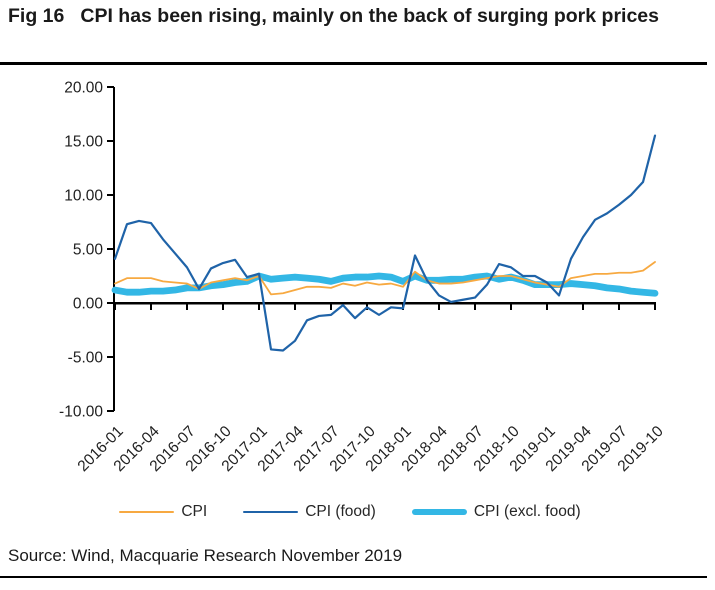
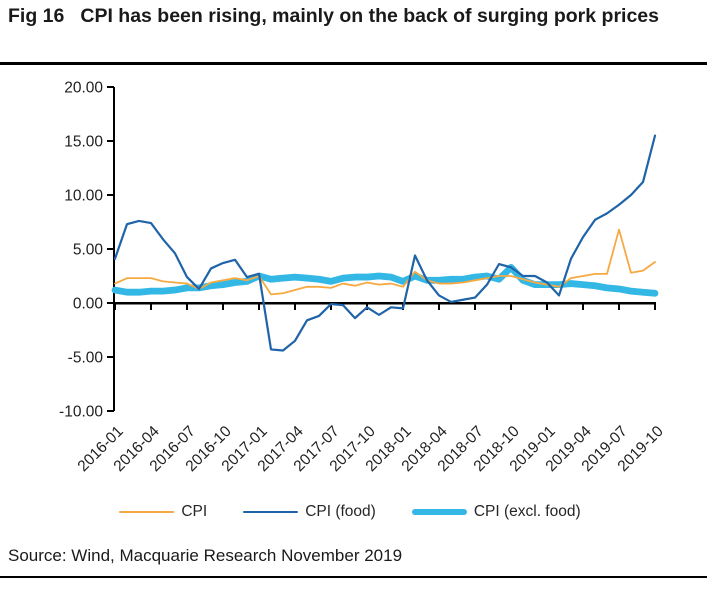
CPI (food)/2016-07: 3.3 -> 2.4
CPI (food)/2017-07: -1.1 -> -0.1
CPI (excl. food)/2018-10: 2.4 -> 3.3
CPI/2019-07: 2.8 -> 6.8
